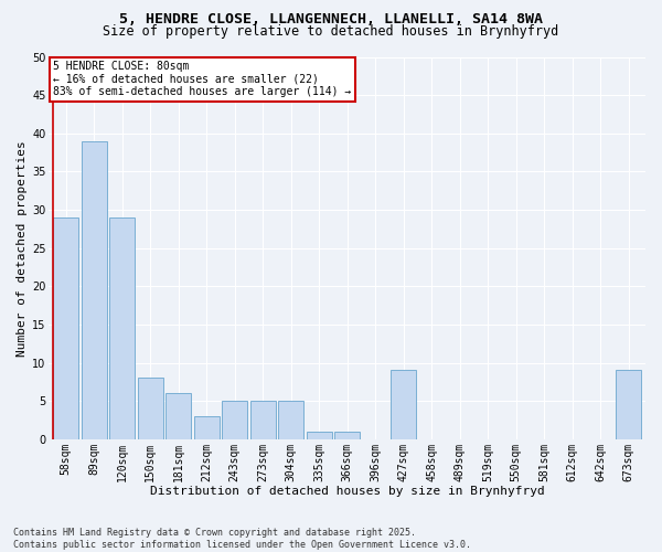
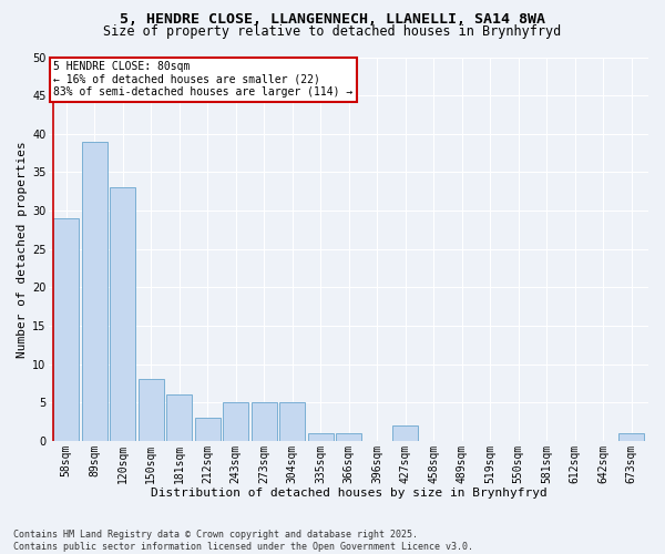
120sqm: 29 -> 33
427sqm: 9 -> 2
673sqm: 9 -> 1
